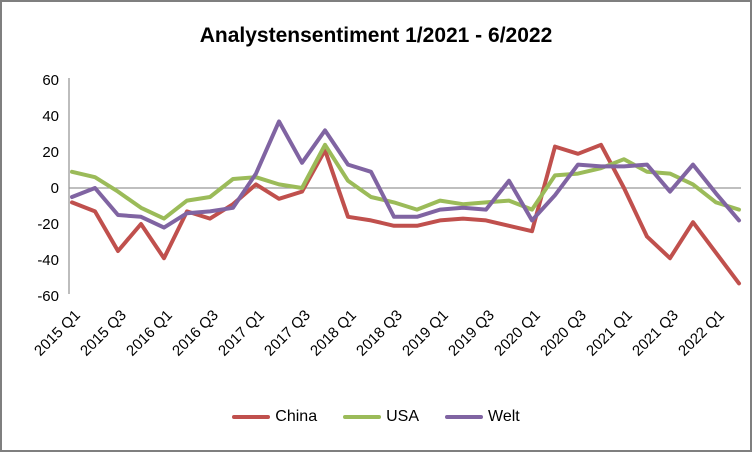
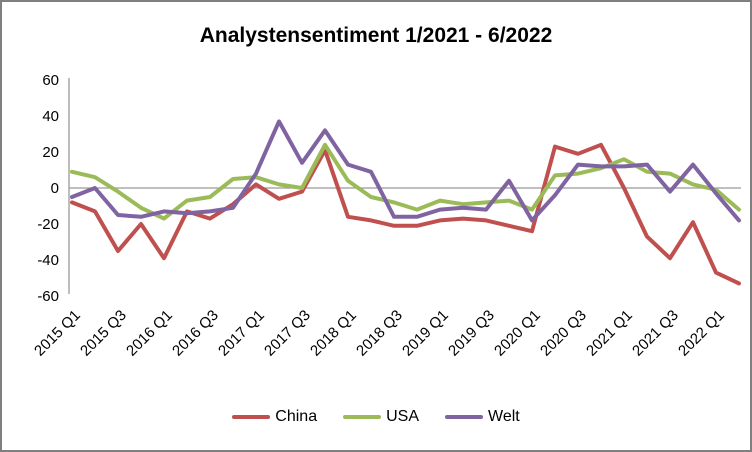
Welt/2016 Q1: -22 -> -13
China/2022 Q1: -36 -> -47
USA/2022 Q1: -8 -> -1
